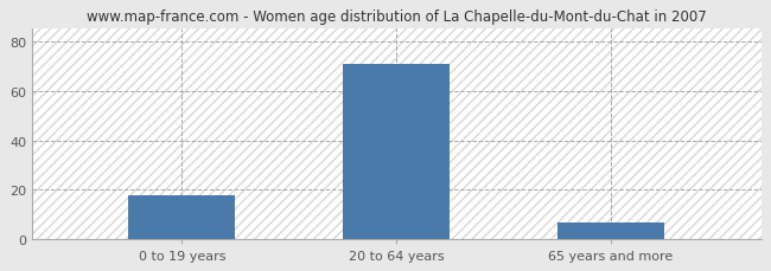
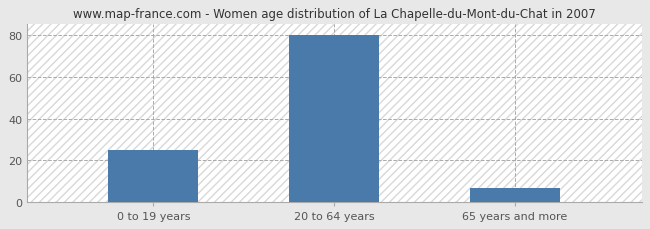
0 to 19 years: 18 -> 25
20 to 64 years: 71 -> 80
